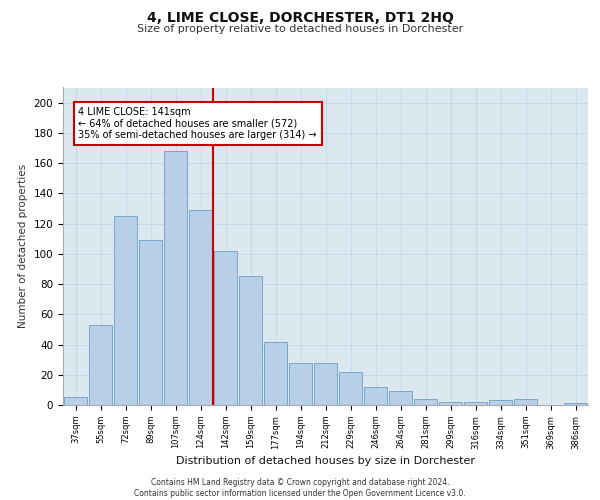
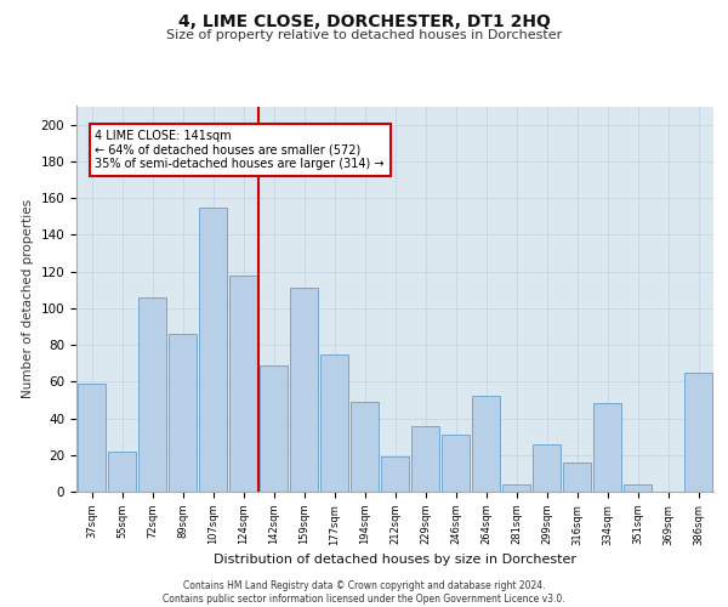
37sqm: 5 -> 59
55sqm: 53 -> 22
72sqm: 125 -> 106
89sqm: 109 -> 86
107sqm: 168 -> 155
124sqm: 129 -> 118
142sqm: 102 -> 69
159sqm: 85 -> 111
177sqm: 42 -> 75
194sqm: 28 -> 49
212sqm: 28 -> 19
229sqm: 22 -> 36
246sqm: 12 -> 31
264sqm: 9 -> 52
299sqm: 2 -> 26
316sqm: 2 -> 16
334sqm: 3 -> 48
386sqm: 1 -> 65
